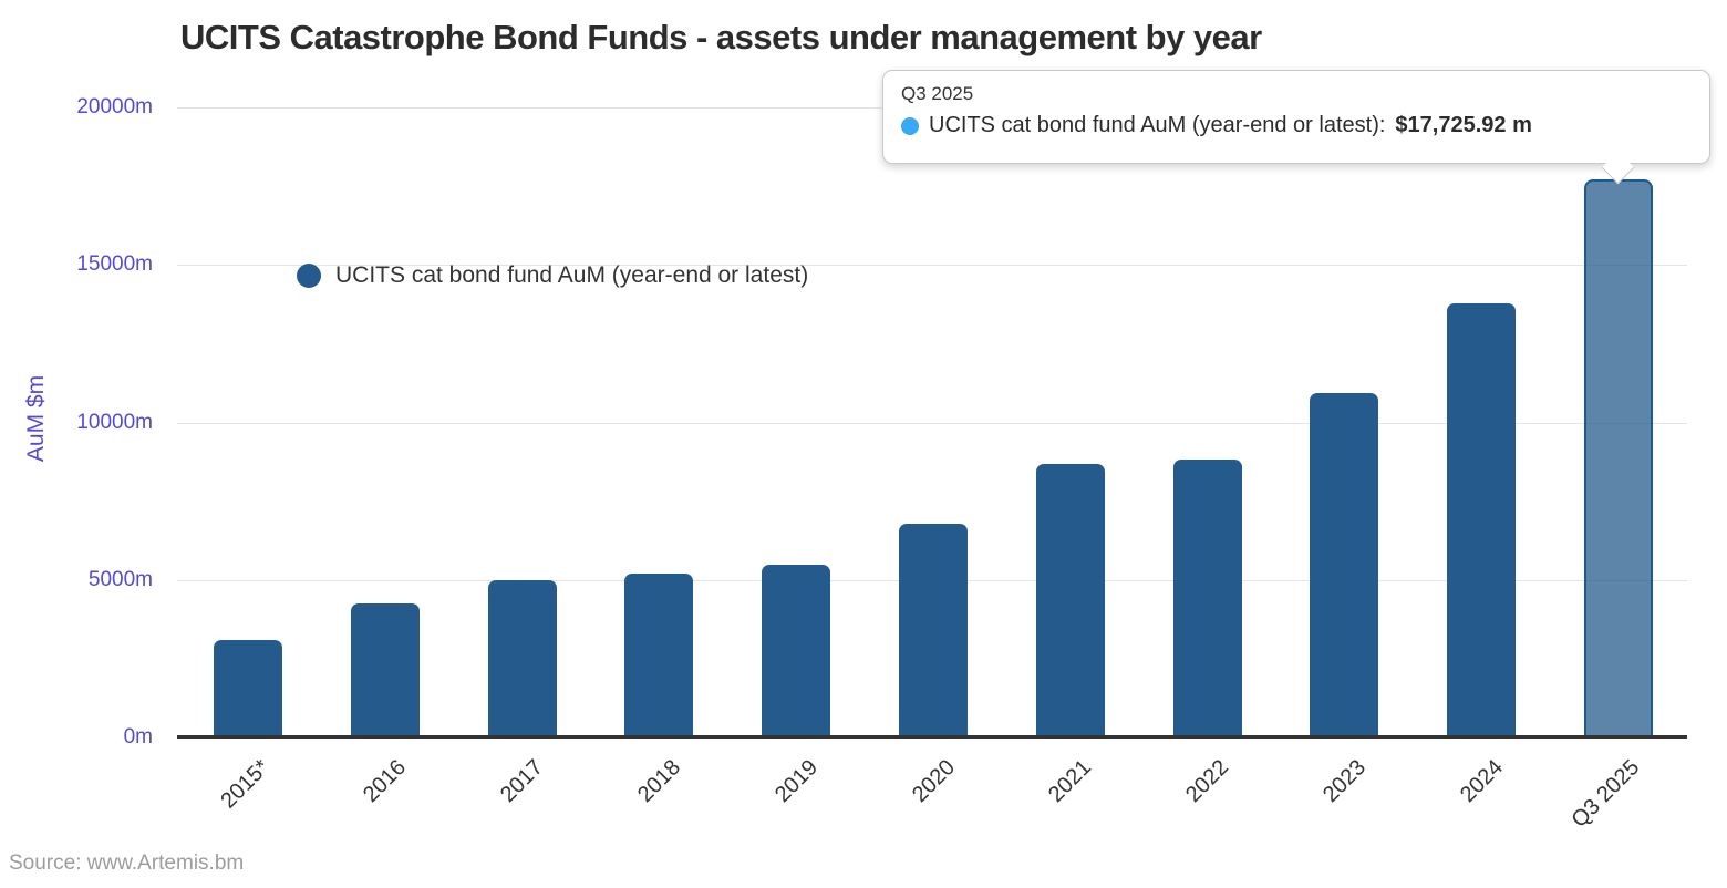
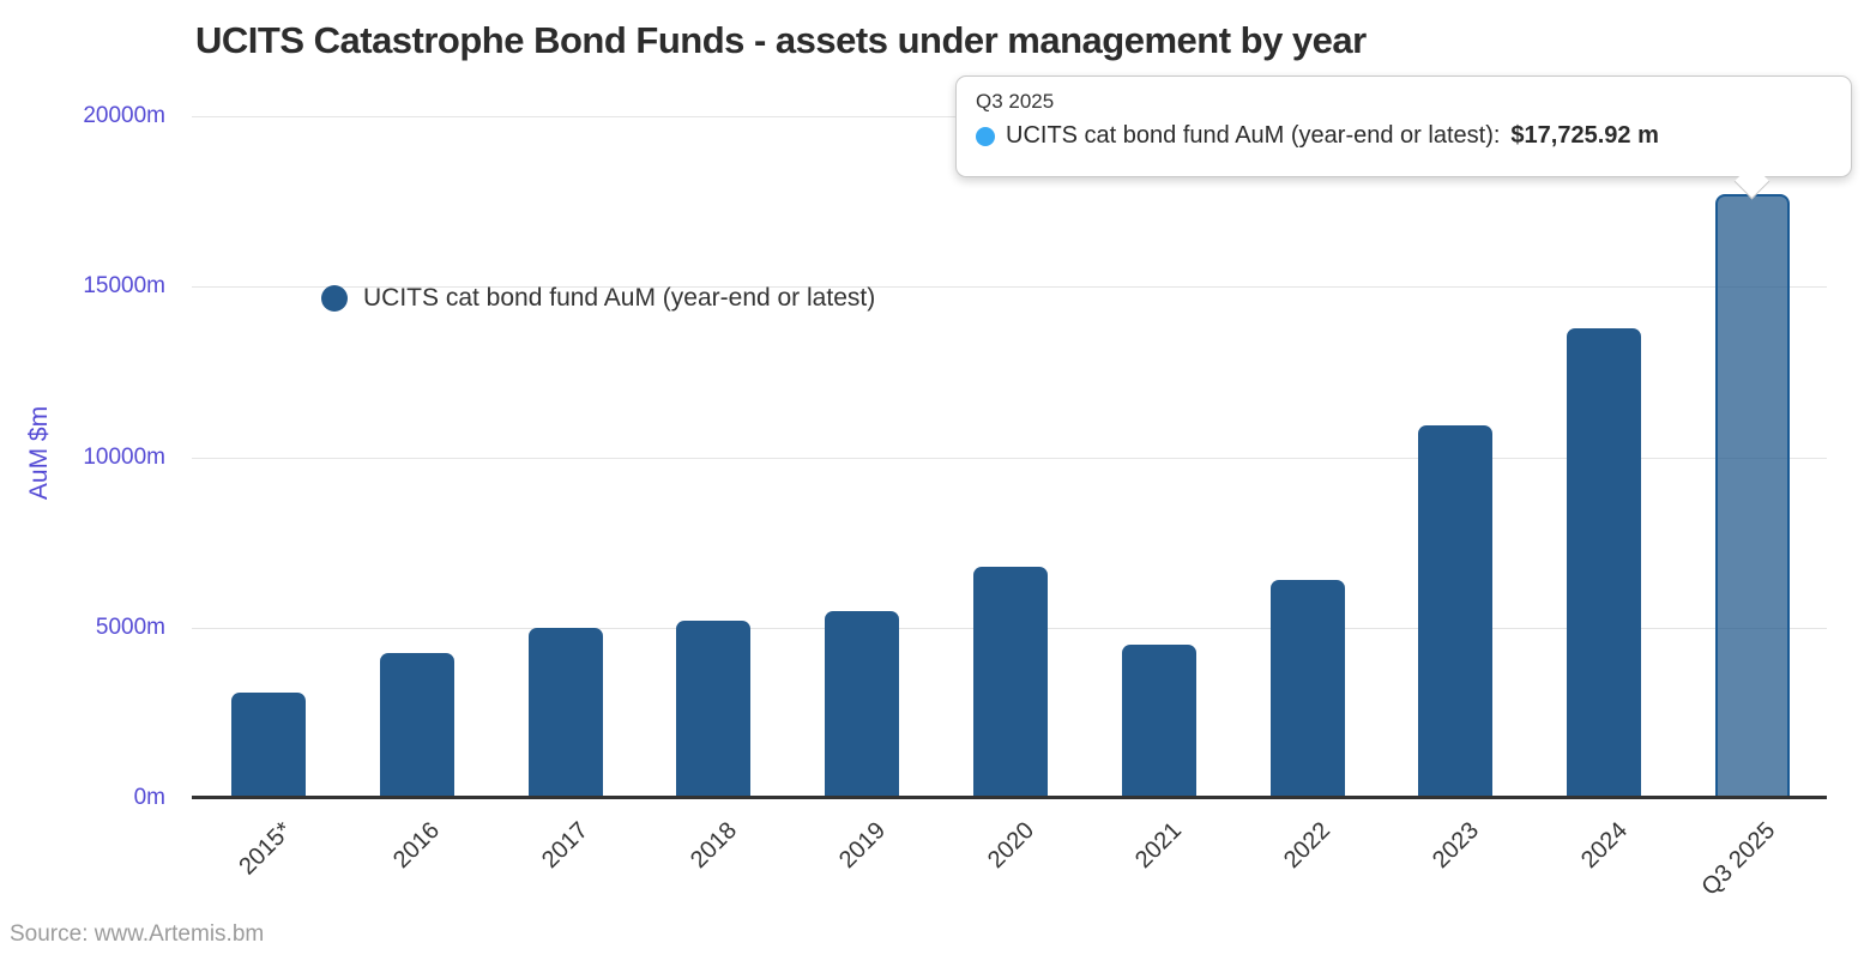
2021: 8700m -> 4500m
2022: 8800m -> 6400m
